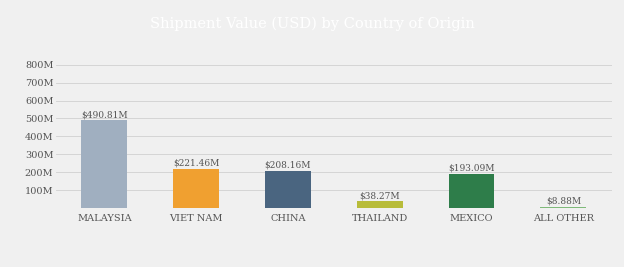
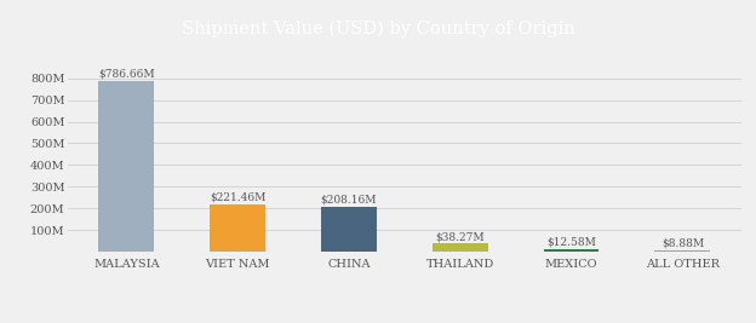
MALAYSIA: $490.81M -> $786.66M
MEXICO: $193.09M -> $12.58M
